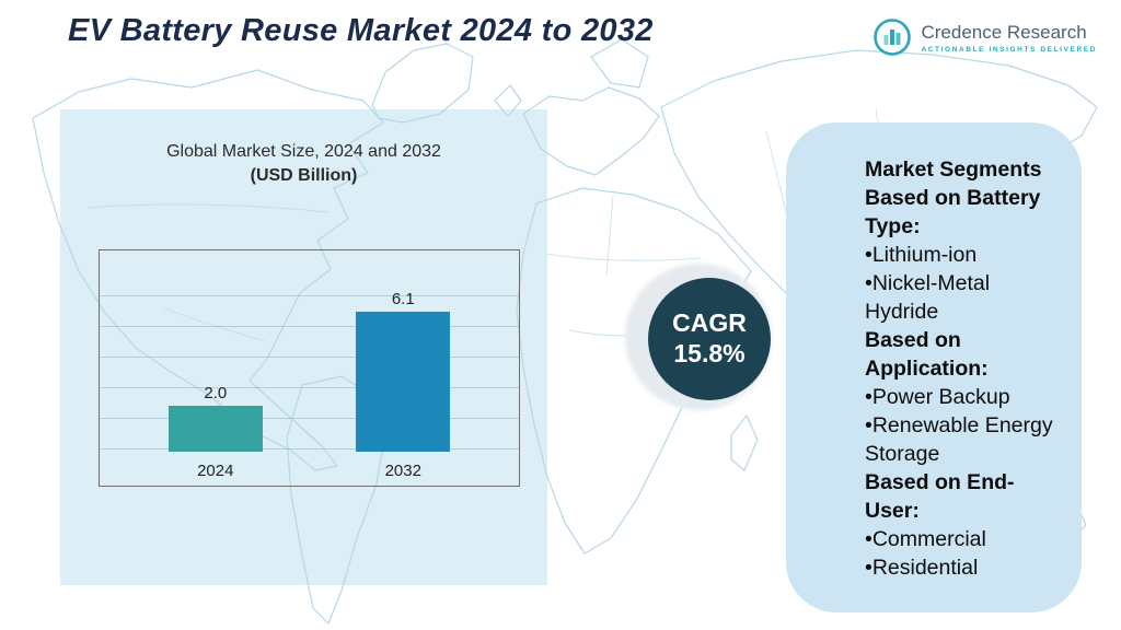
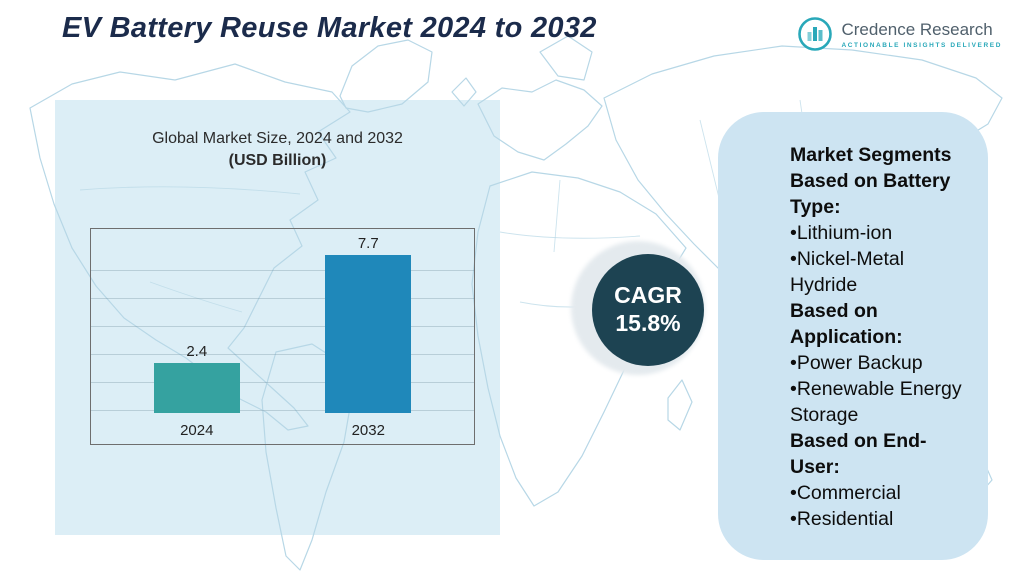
2024: 2.0 -> 2.4
2032: 6.1 -> 7.7
